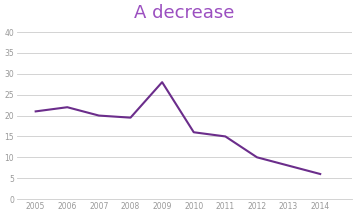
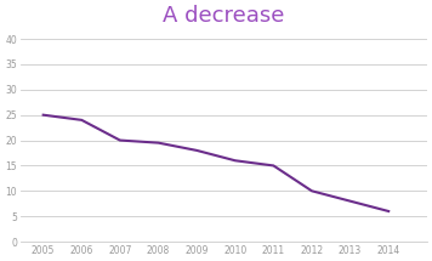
2005: 21.0 -> 25.0
2006: 22.0 -> 24.0
2009: 28.0 -> 18.0
